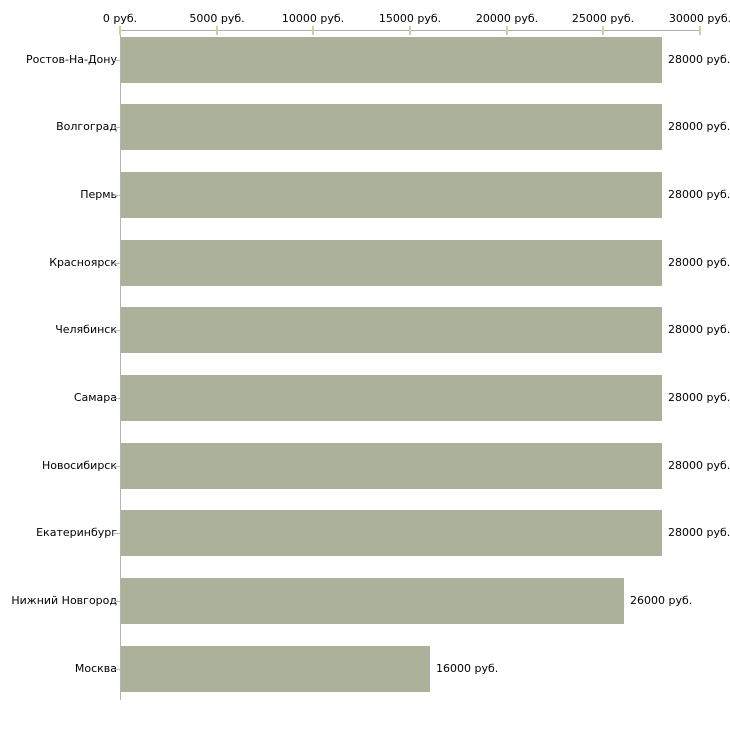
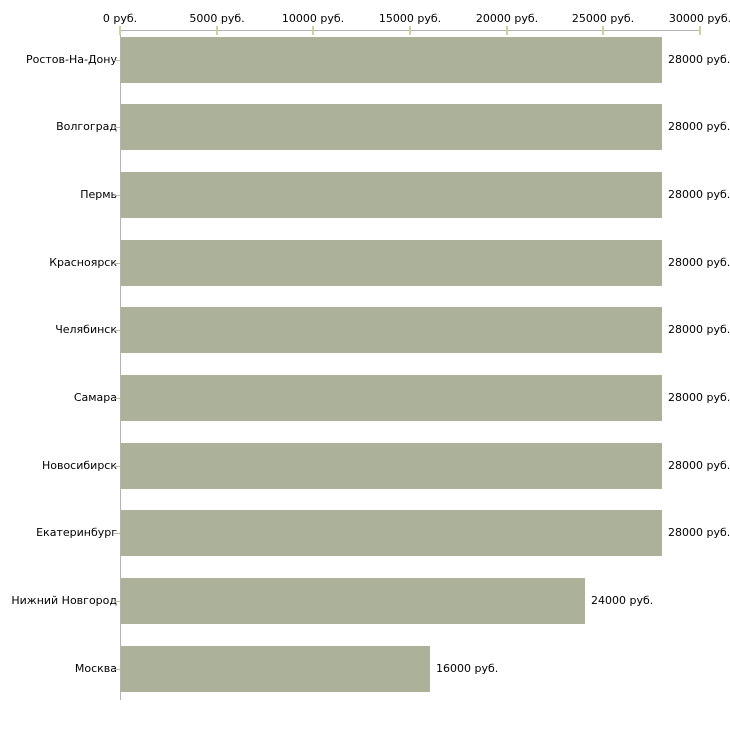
Нижний Новгород: 26000 -> 24000
